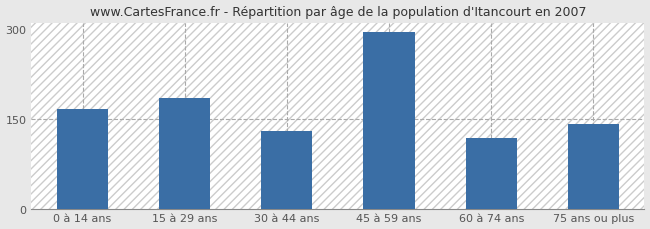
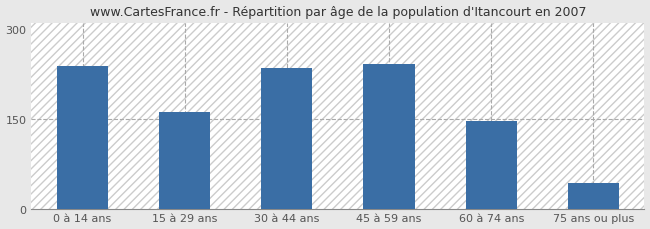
0 à 14 ans: 166 -> 238
15 à 29 ans: 184 -> 161
30 à 44 ans: 130 -> 235
45 à 59 ans: 294 -> 242
60 à 74 ans: 118 -> 147
75 ans ou plus: 142 -> 43
